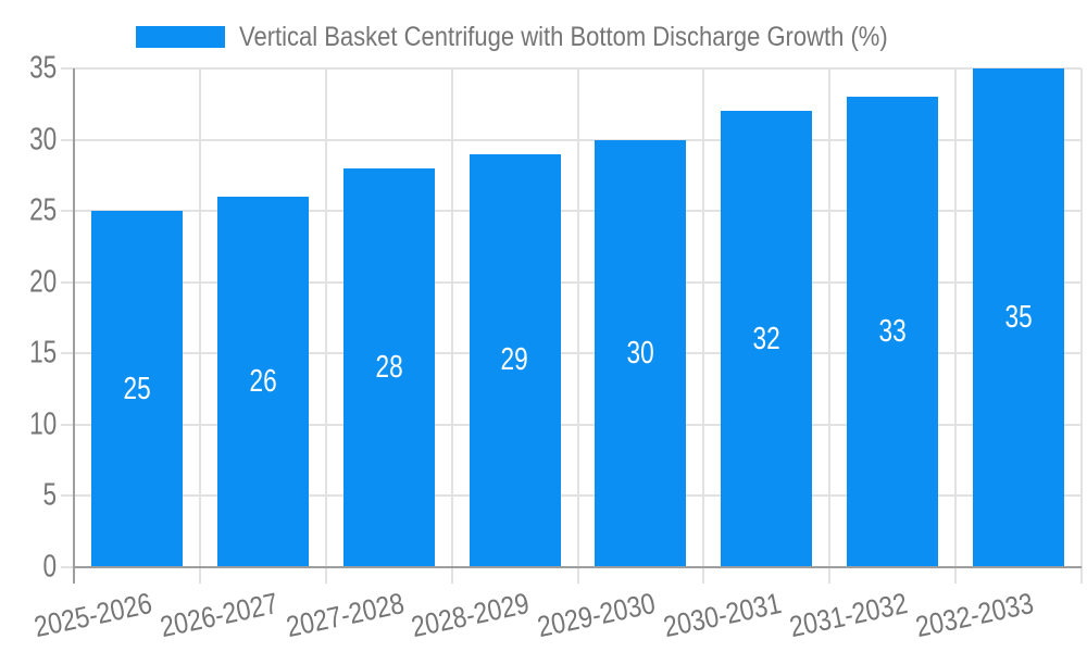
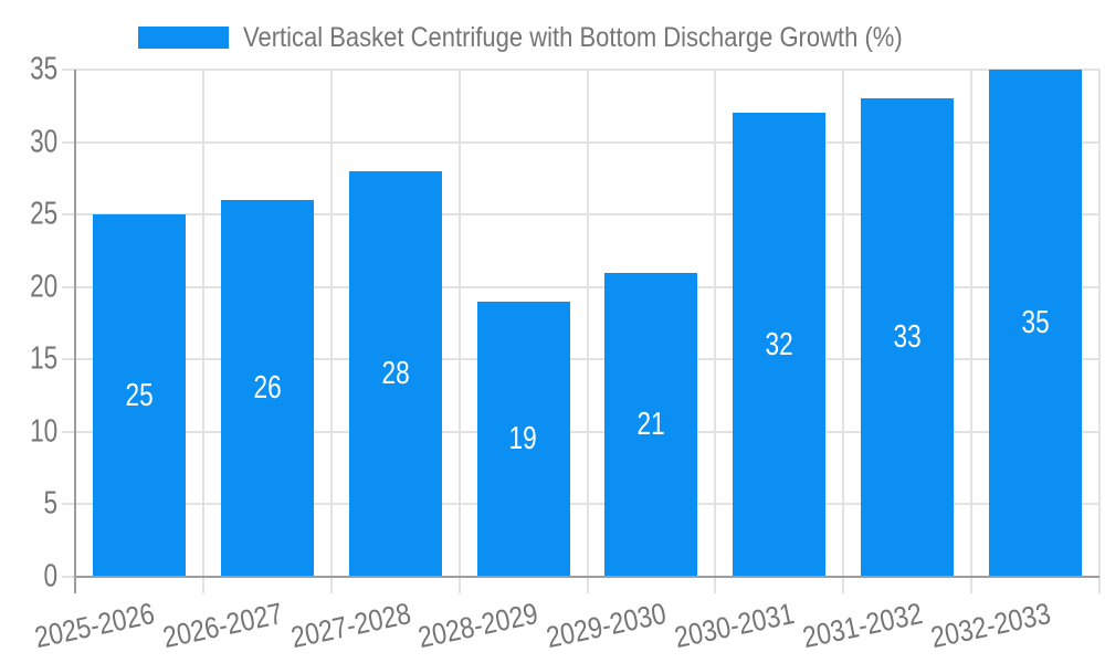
2028-2029: 29 -> 19
2029-2030: 30 -> 21
